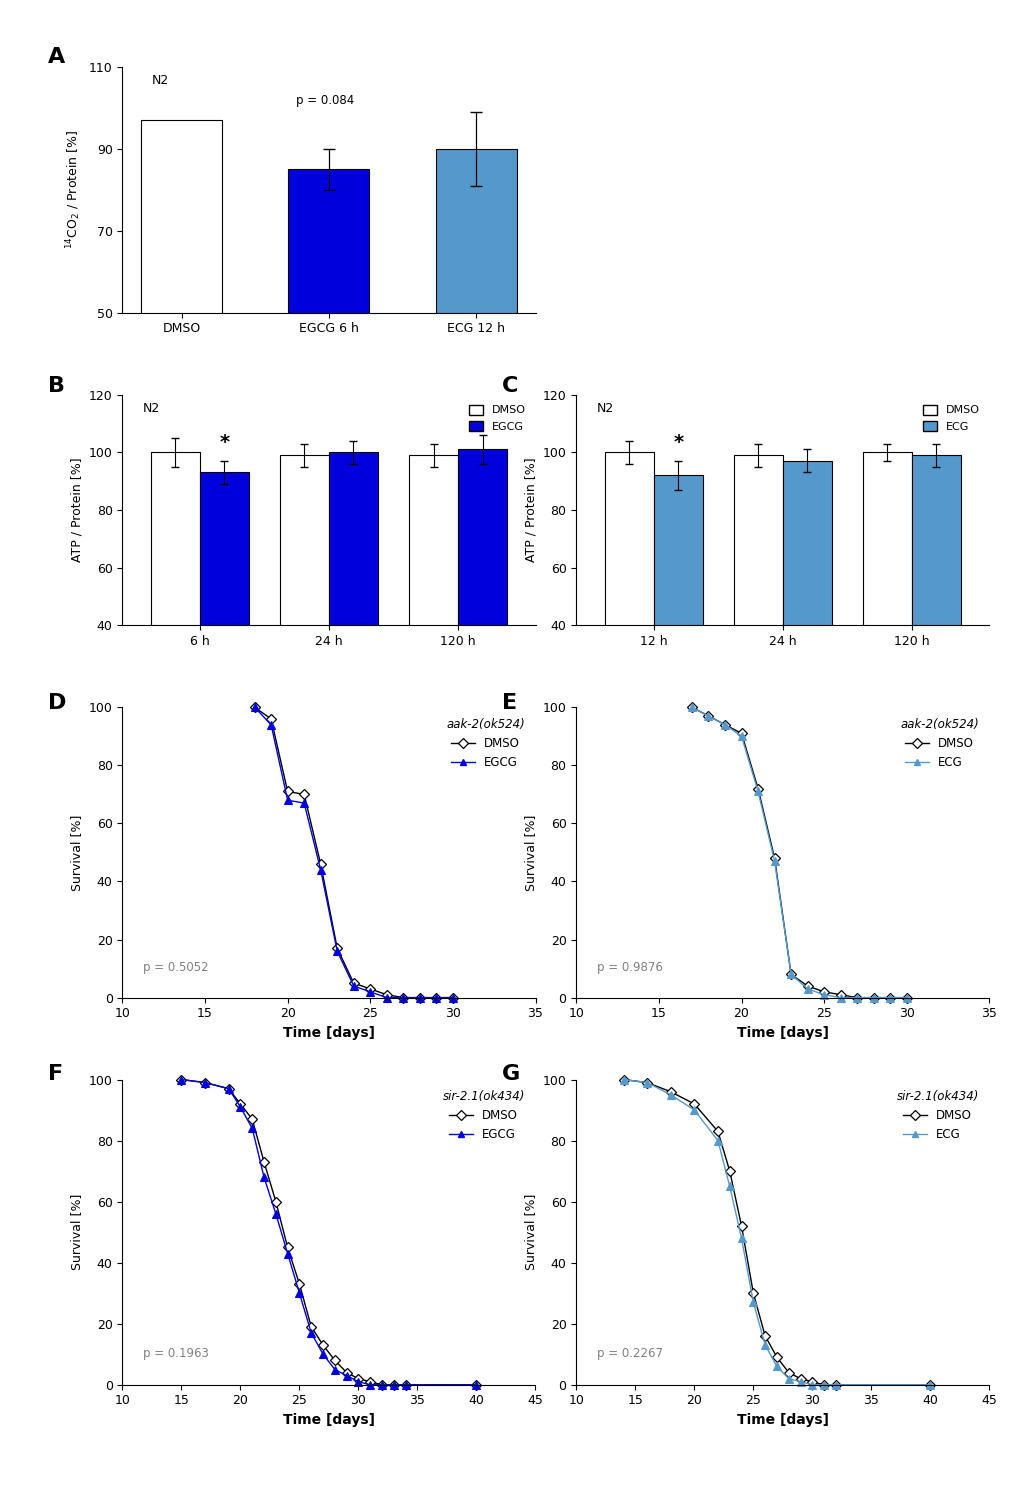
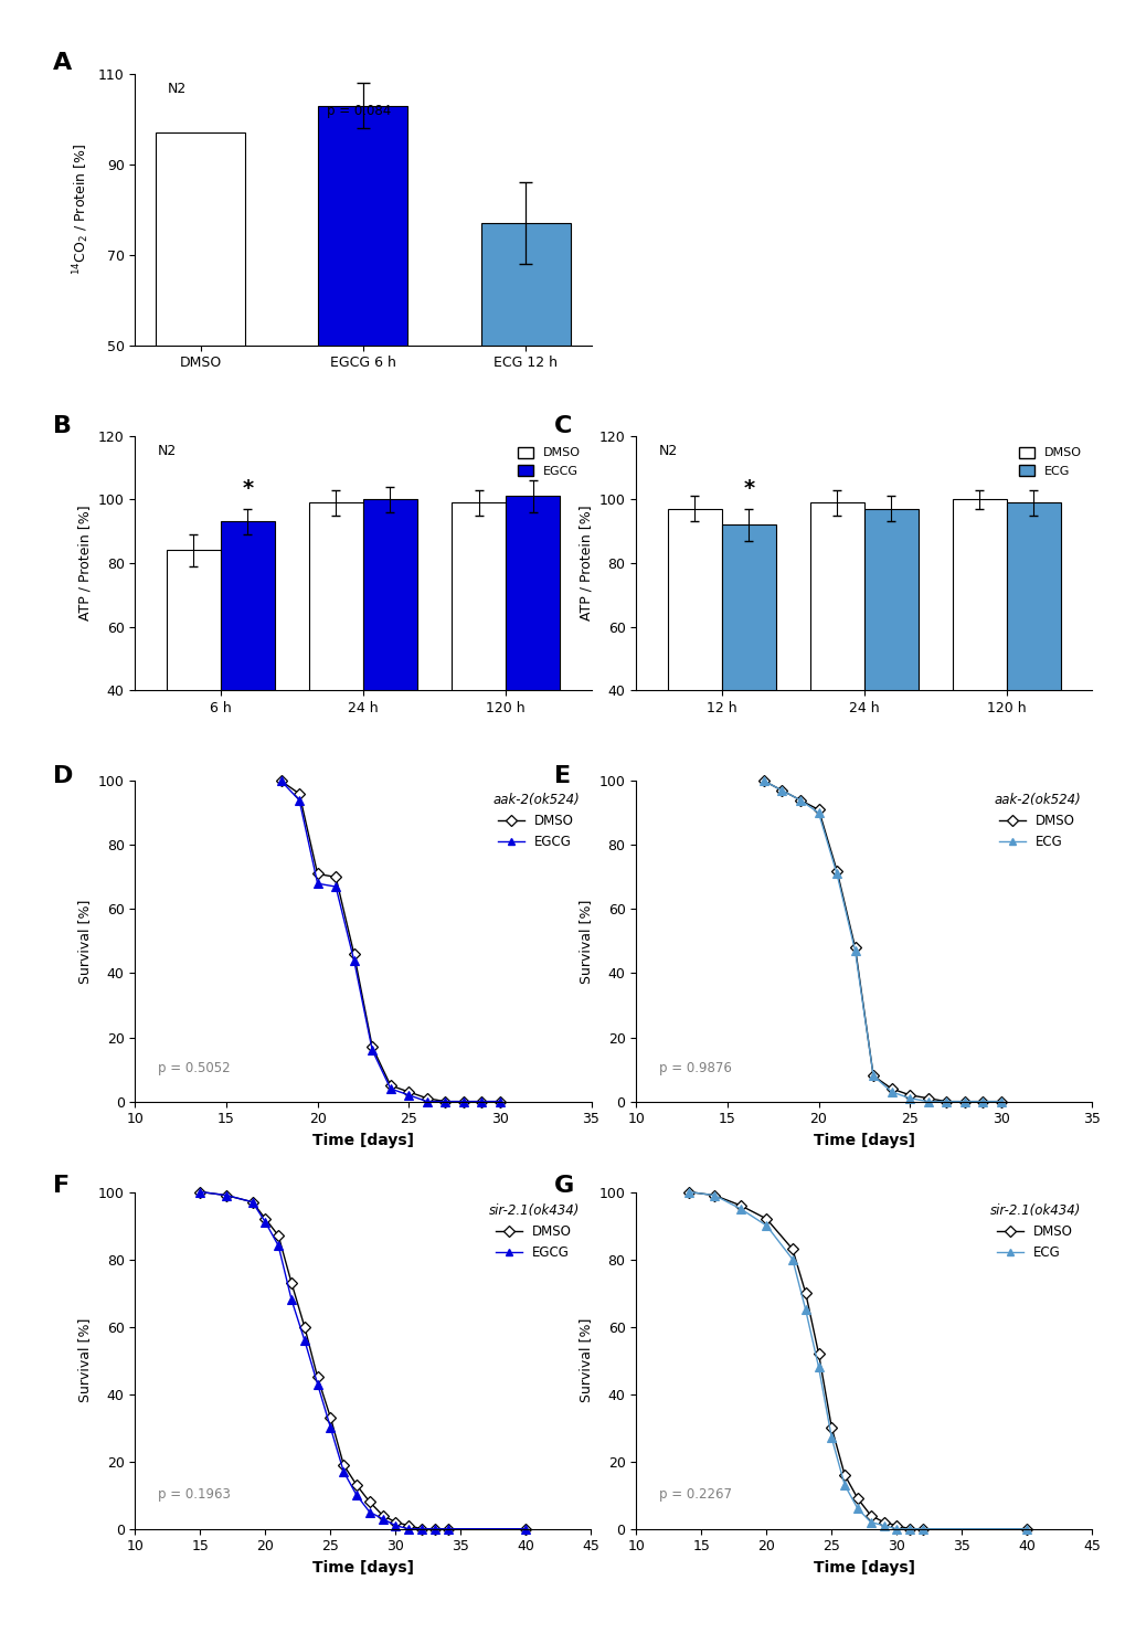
EGCG 6 h: 85 -> 103
ECG 12 h: 90 -> 77
DMSO/6 h: 100 -> 84
DMSO/12 h: 100 -> 97
